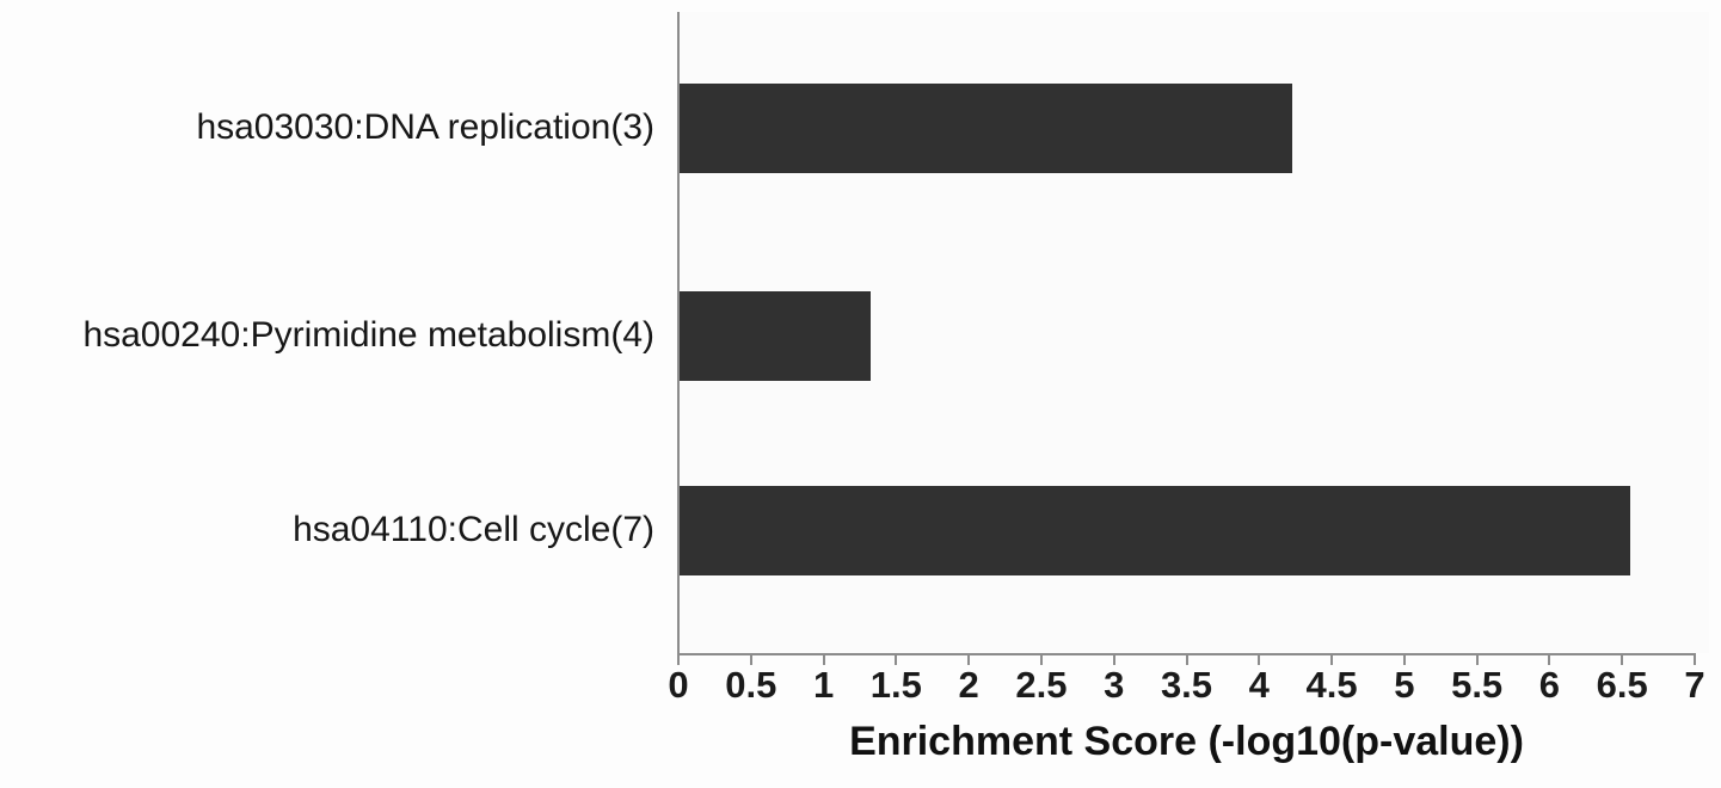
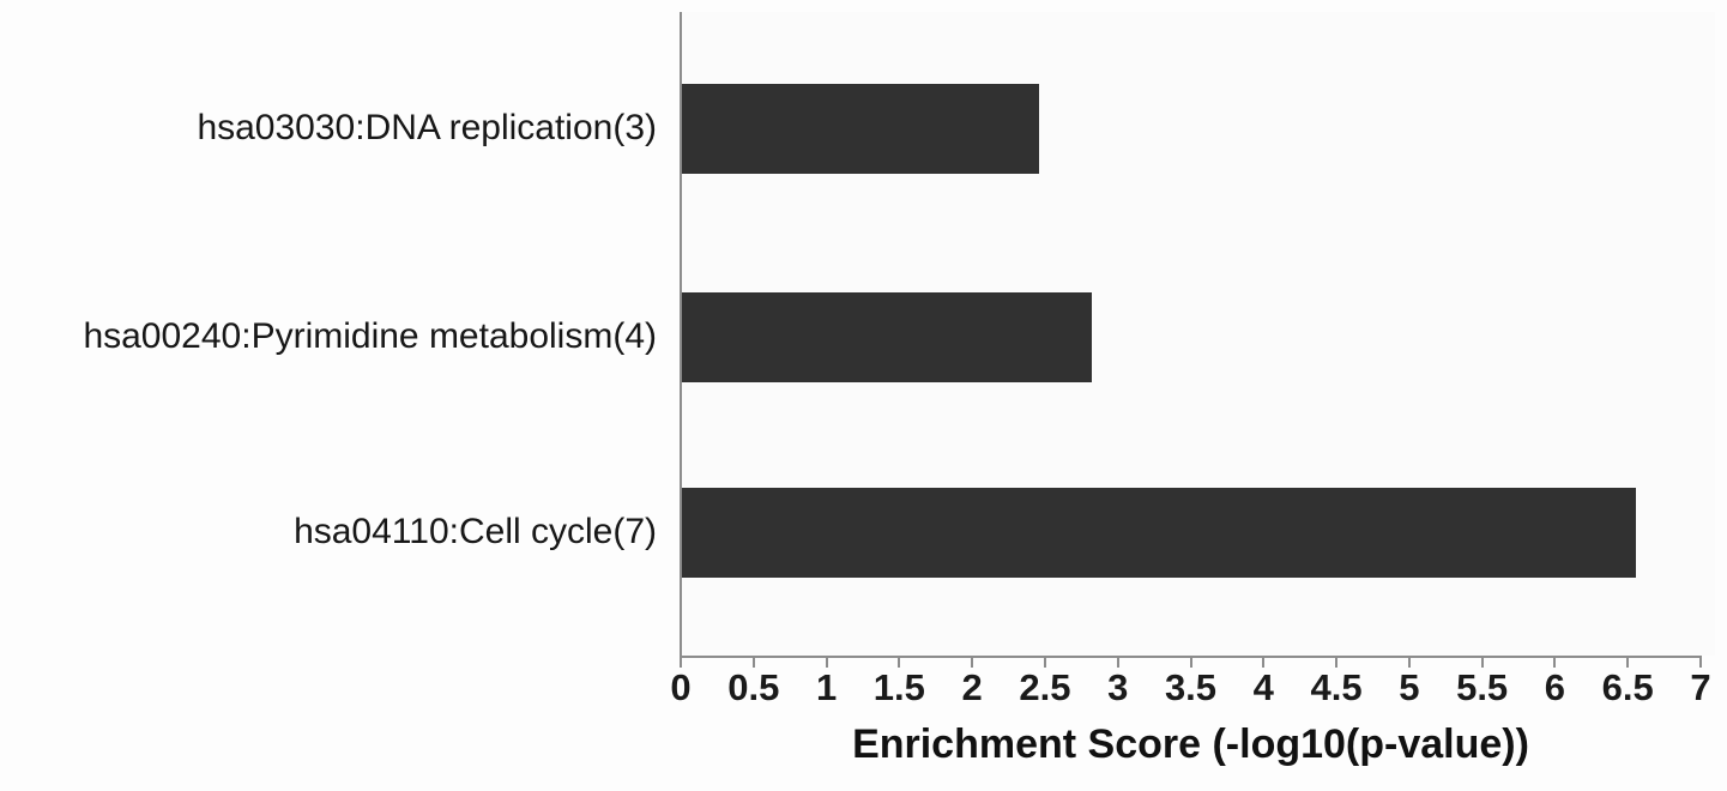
hsa03030:DNA replication(3): 4.22 -> 2.45
hsa00240:Pyrimidine metabolism(4): 1.32 -> 2.81
